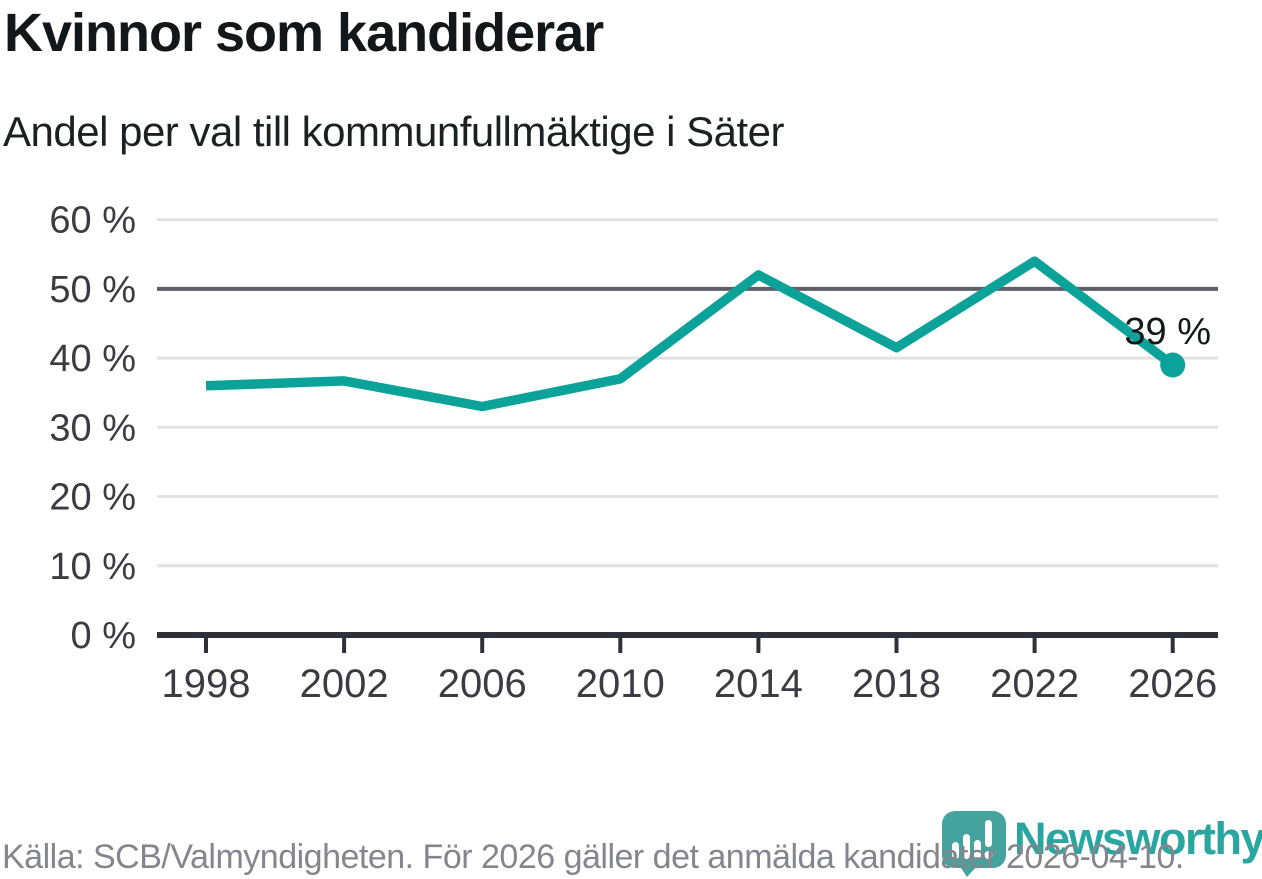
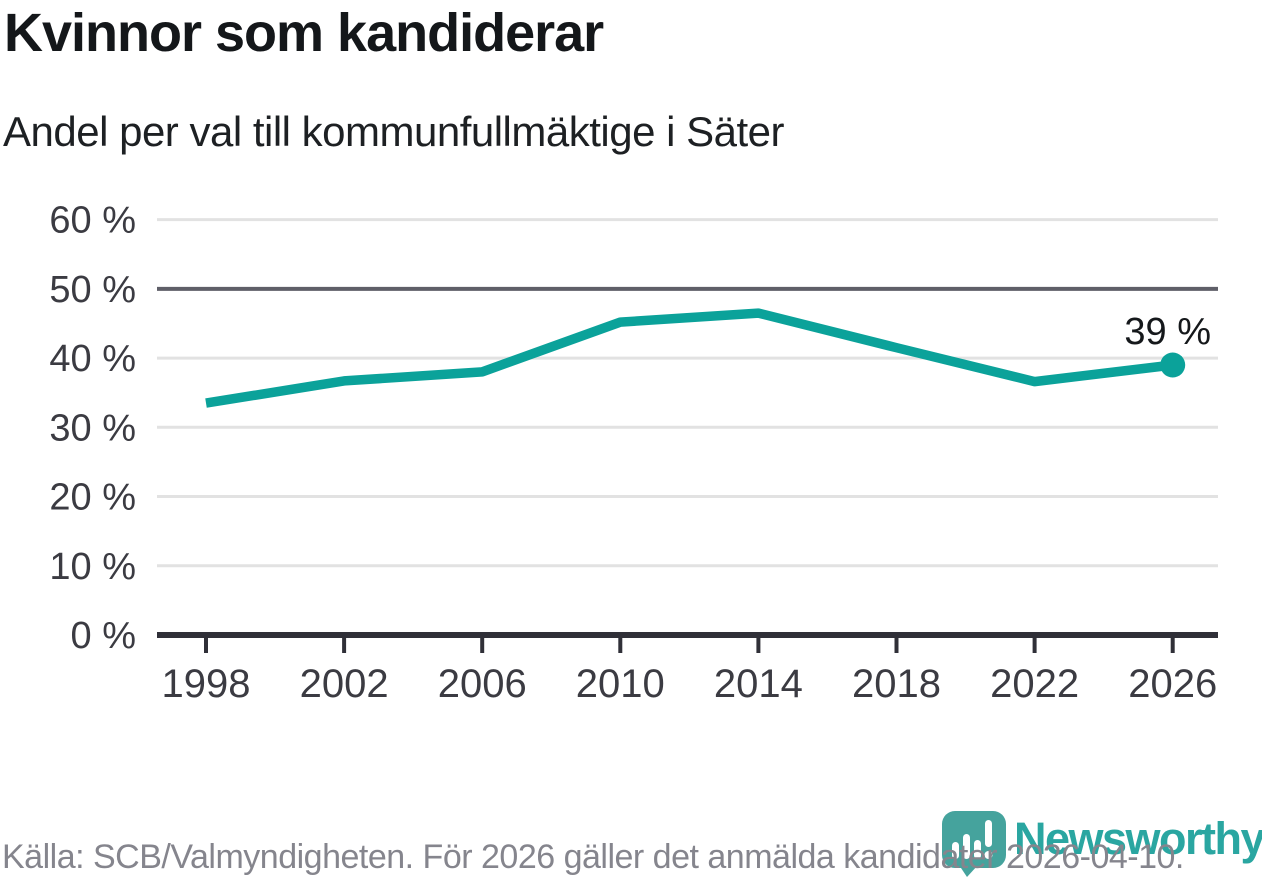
1998: 36% -> 34%
2006: 33% -> 38%
2010: 37% -> 45%
2014: 52% -> 46%
2022: 54% -> 37%
